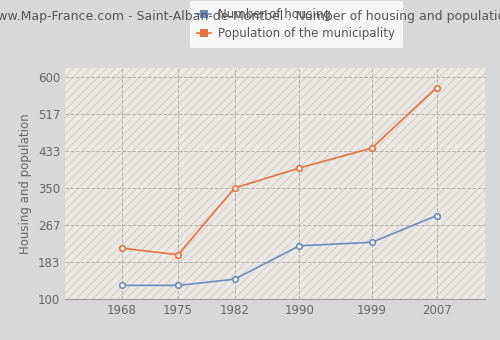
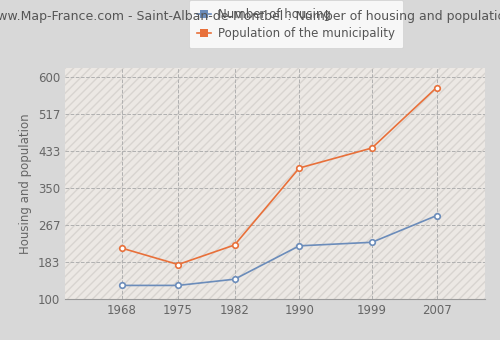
Population of the municipality/1975: 200 -> 178
Population of the municipality/1982: 350 -> 222
